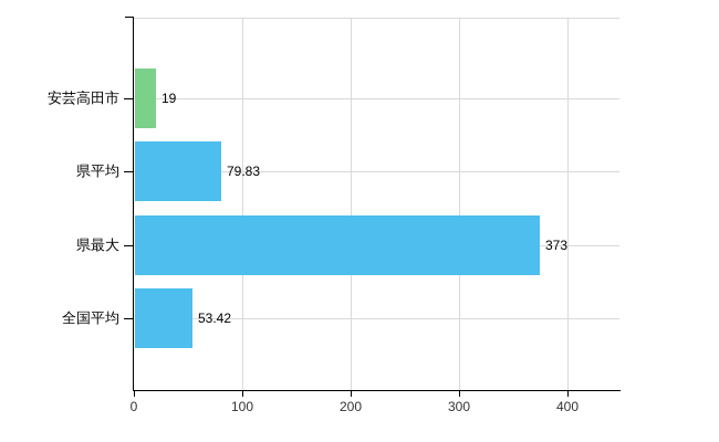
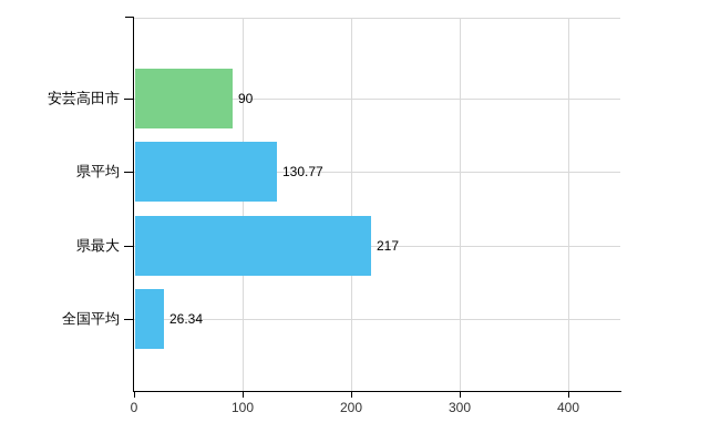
安芸高田市: 19 -> 90
県平均: 79.83 -> 130.77
県最大: 373 -> 217
全国平均: 53.42 -> 26.34
